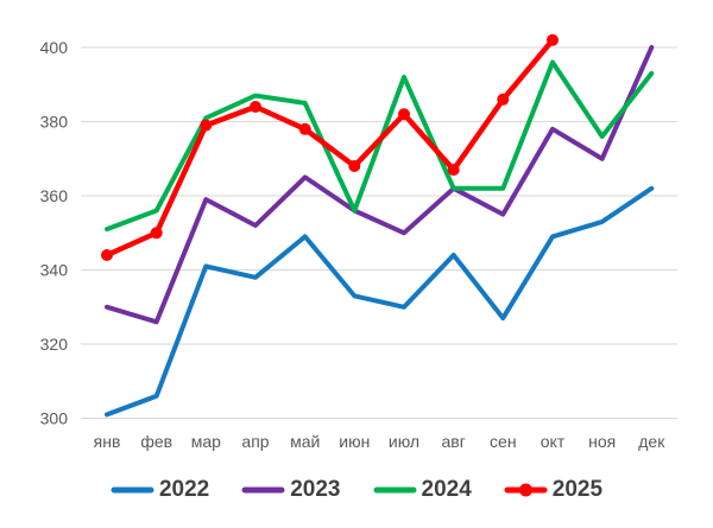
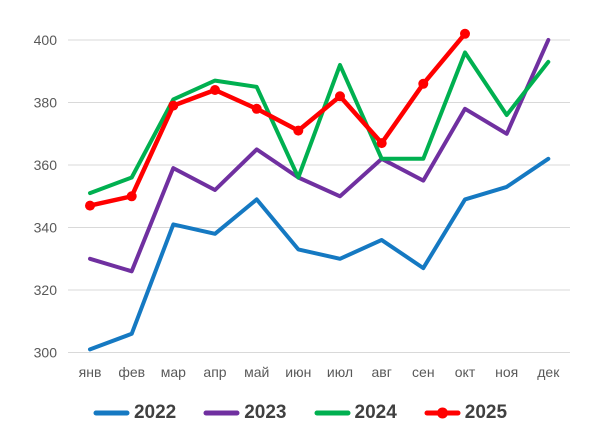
2025/янв: 344 -> 347
2025/июн: 368 -> 371
2022/авг: 344 -> 336
